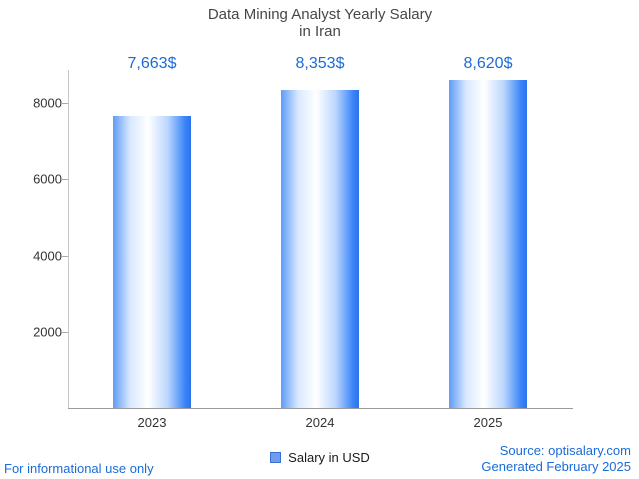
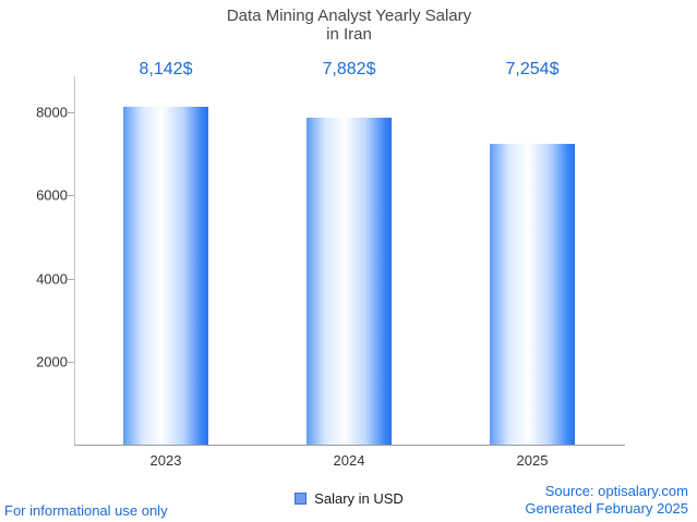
2023: 7,663 -> 8,142
2024: 8,353 -> 7,882
2025: 8,620 -> 7,254
